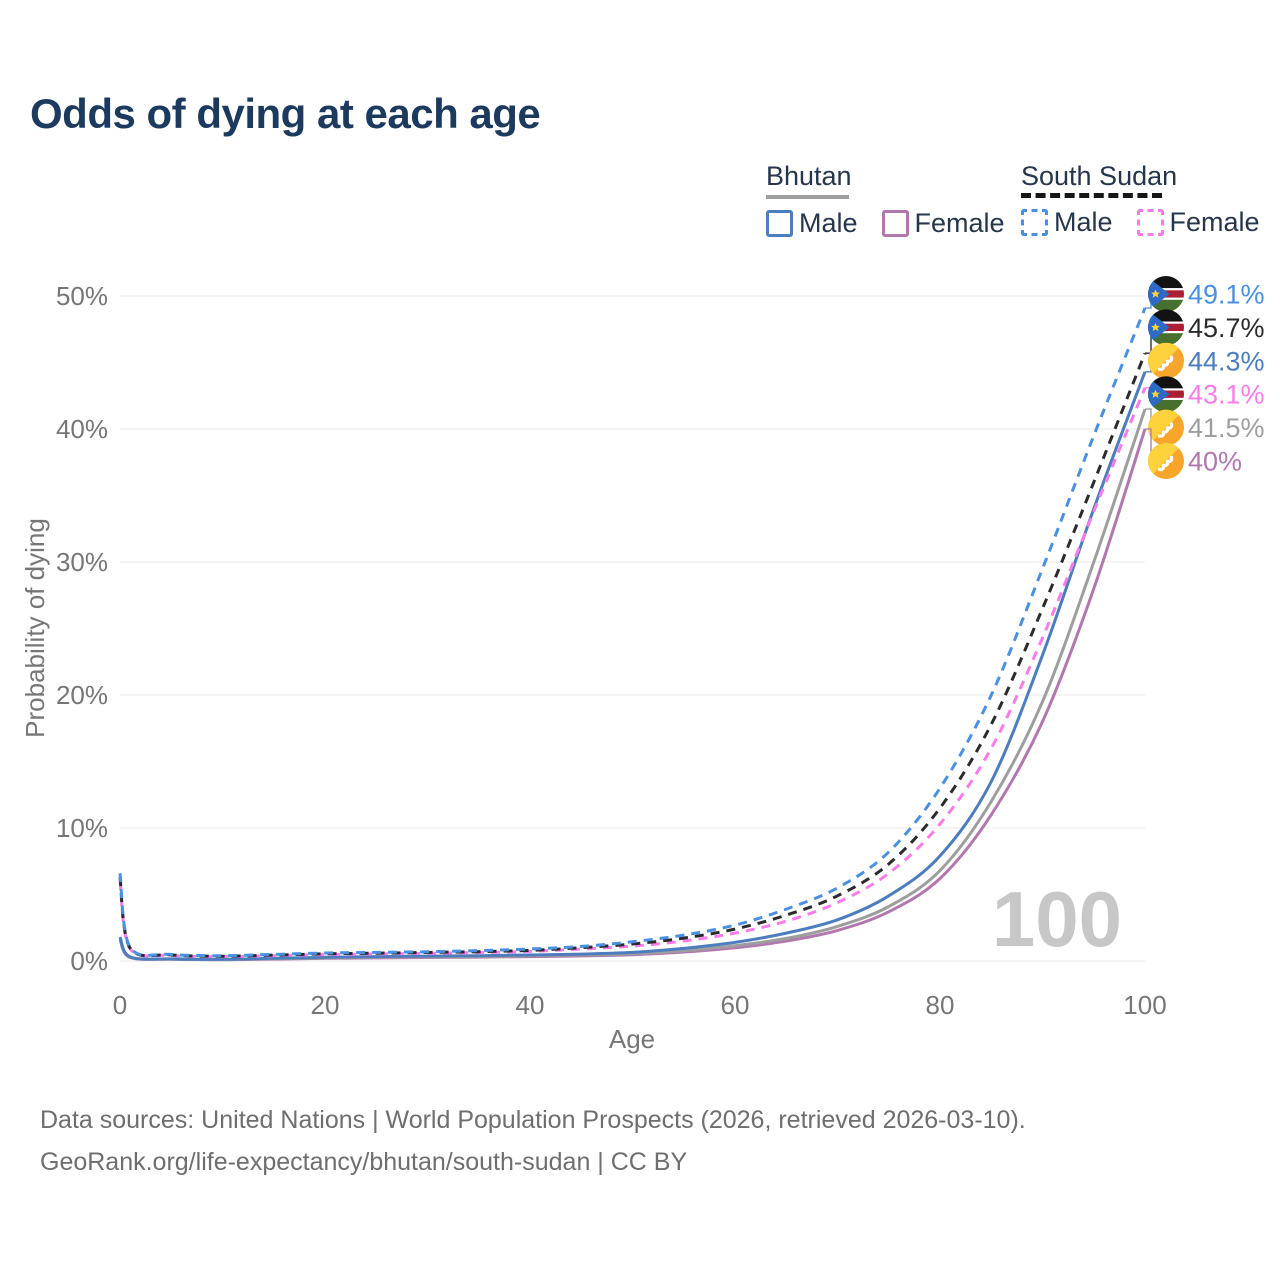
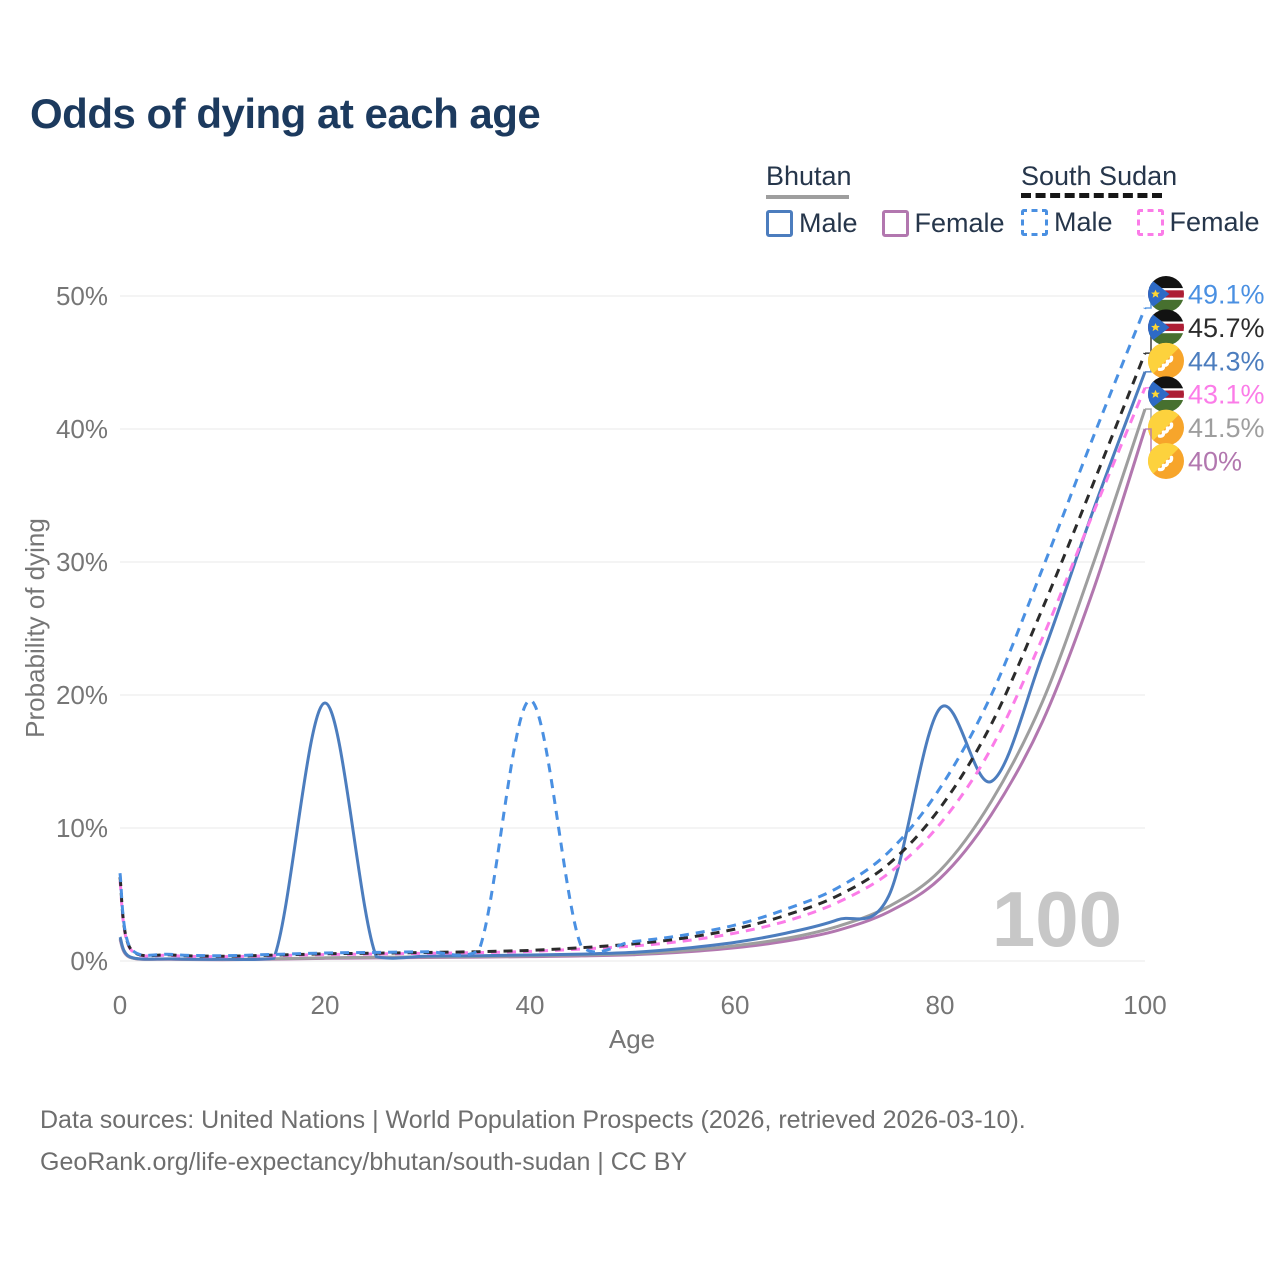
Bhutan Male/20: 0.3% -> 19.4%
South Sudan Male/40: 0.9% -> 19.6%
Bhutan Male/80: 7.9% -> 19.0%
